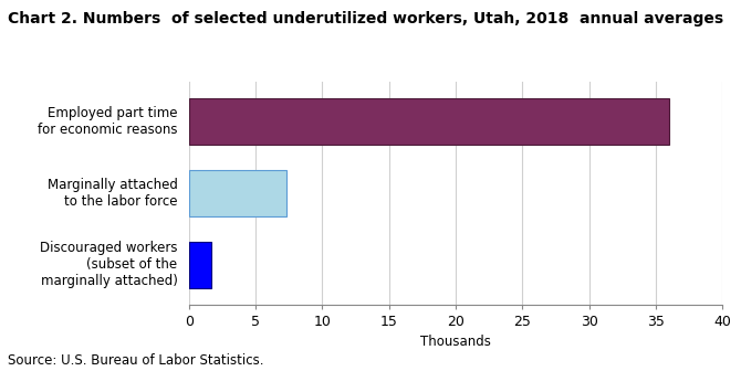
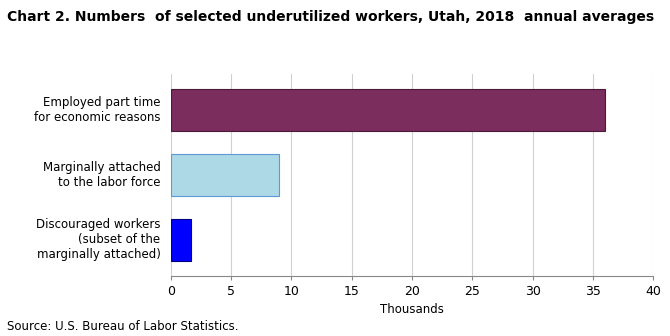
Marginally attached to the labor force: 7.3 -> 9.0
